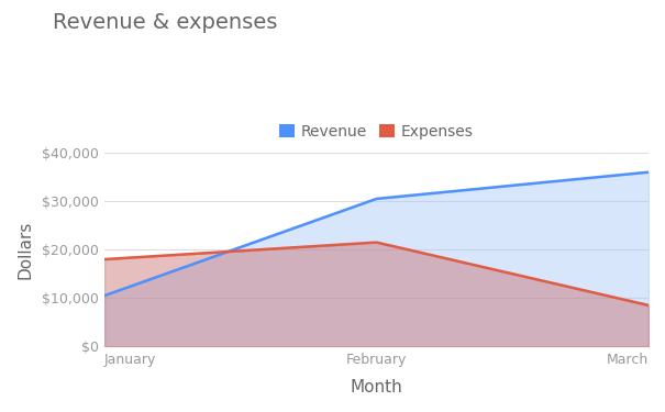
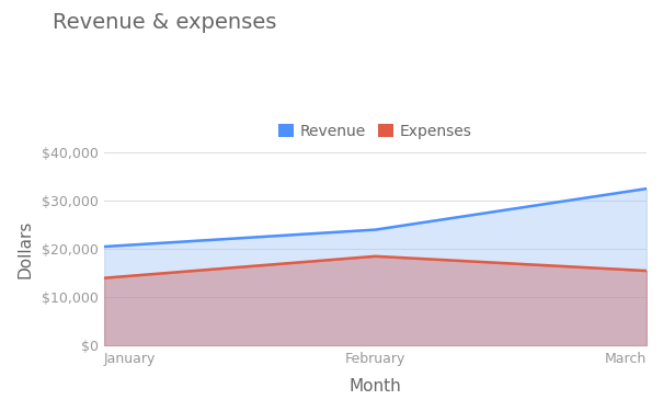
Revenue/January: $10,500 -> $20,500
Expenses/January: $18,000 -> $14,000
Revenue/February: $30,500 -> $24,000
Expenses/February: $21,500 -> $18,500
Revenue/March: $36,000 -> $32,500
Expenses/March: $8,500 -> $15,500
